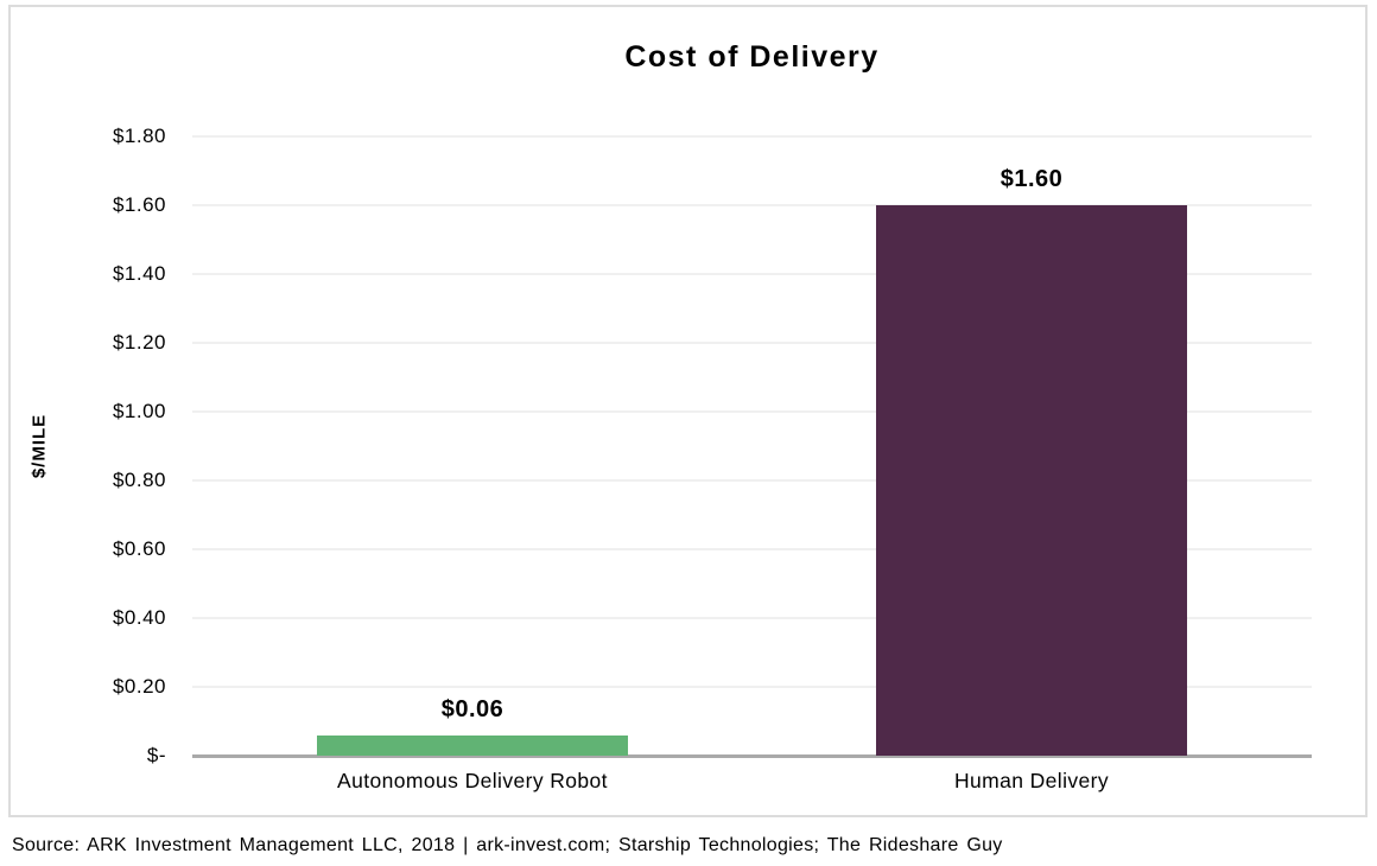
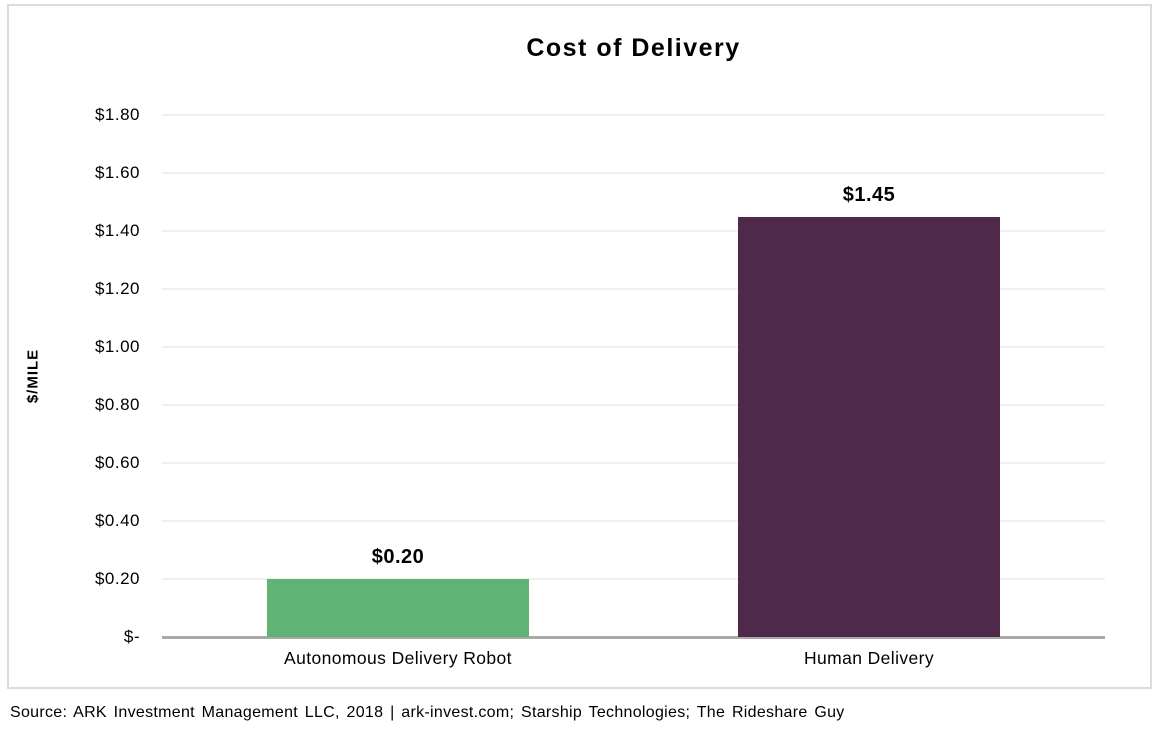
Autonomous Delivery Robot: $0.06 -> $0.20
Human Delivery: $1.60 -> $1.45
